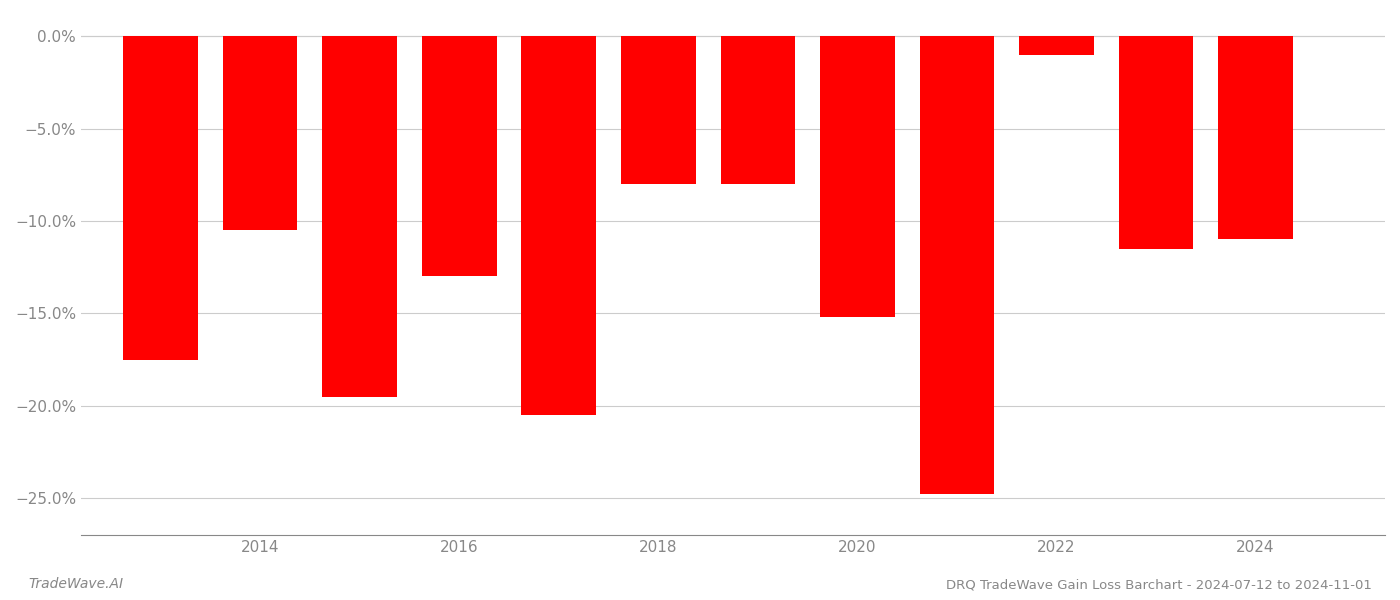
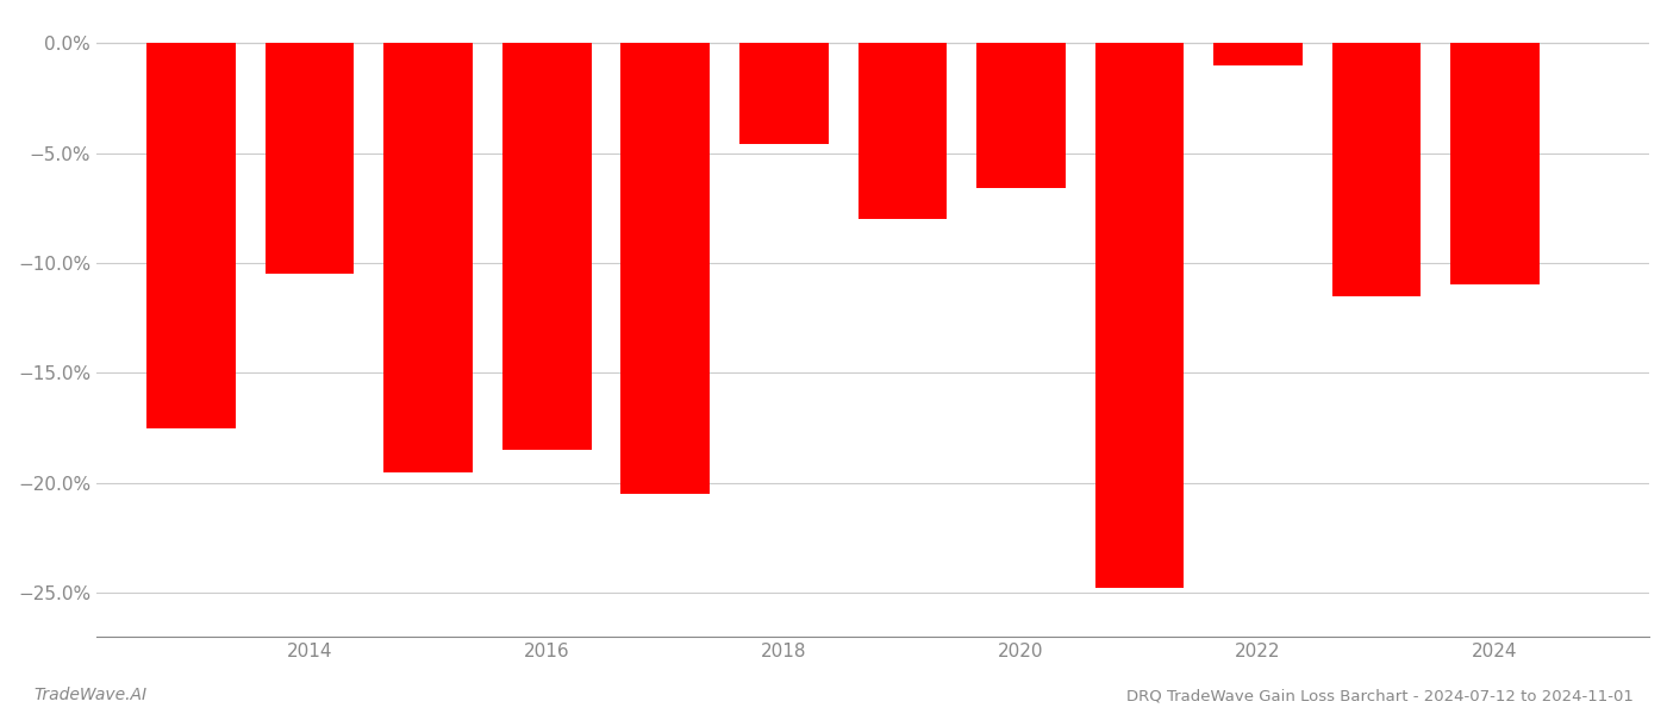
2016: -13.0% -> -18.5%
2018: -8.0% -> -4.6%
2020: -15.2% -> -6.6%
